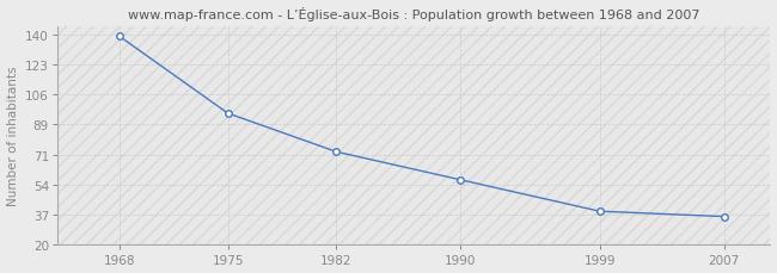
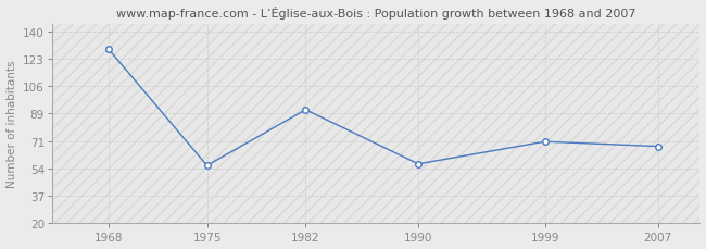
1968: 139 -> 129
1975: 95 -> 56
1982: 73 -> 91
1999: 39 -> 71
2007: 36 -> 68
